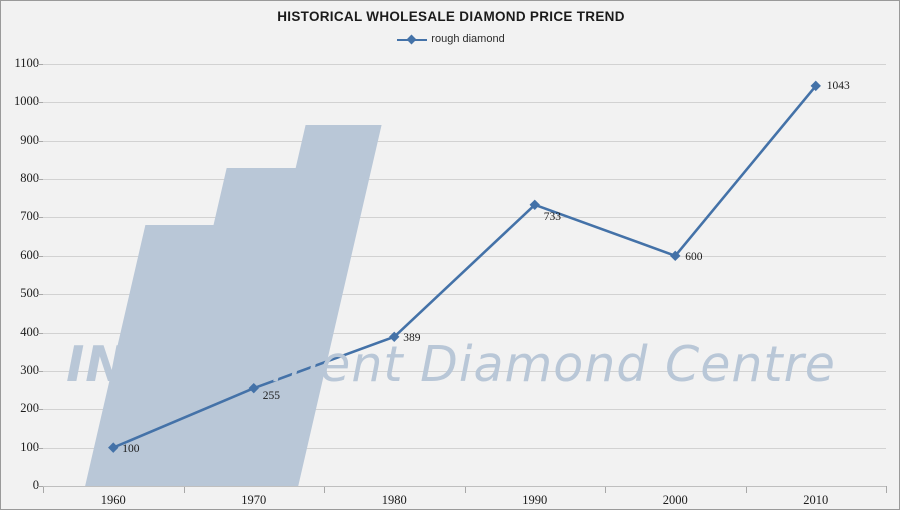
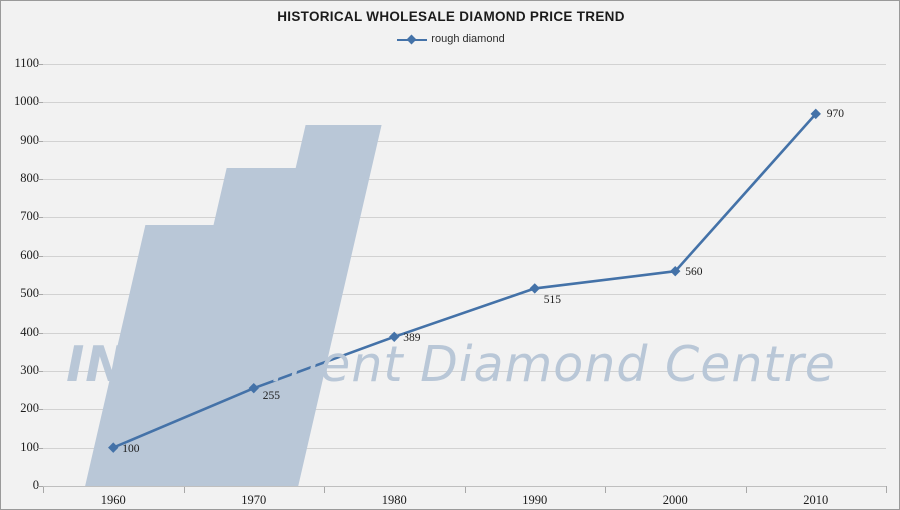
1990: 733 -> 515
2000: 600 -> 560
2010: 1043 -> 970
